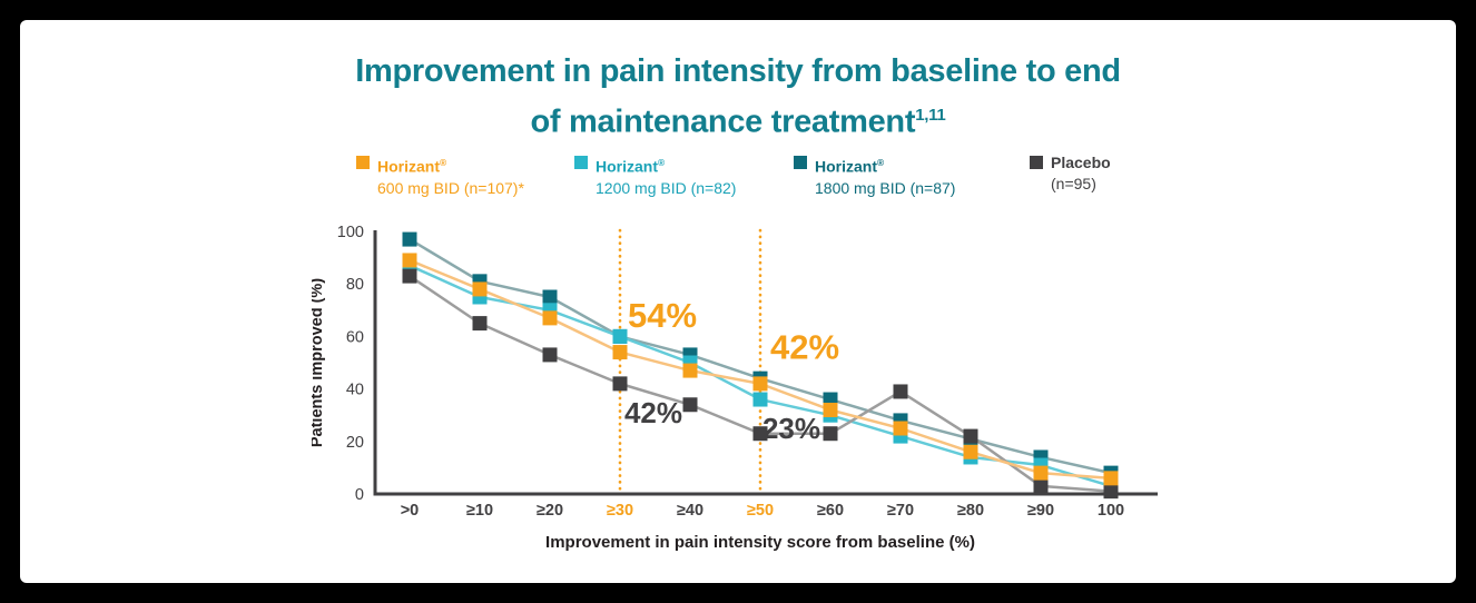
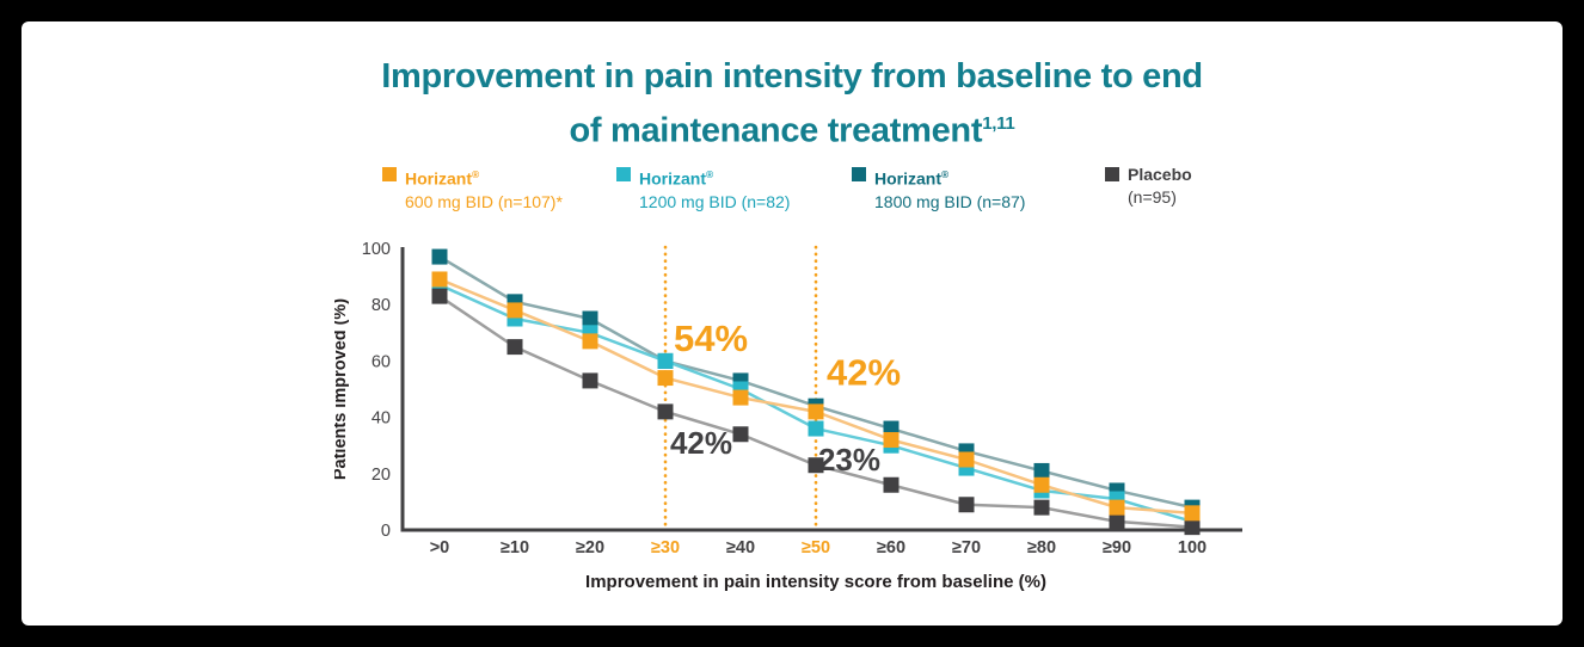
Placebo (n=95)/≥60: 23 -> 16
Placebo (n=95)/≥70: 39 -> 9
Placebo (n=95)/≥80: 22 -> 8
